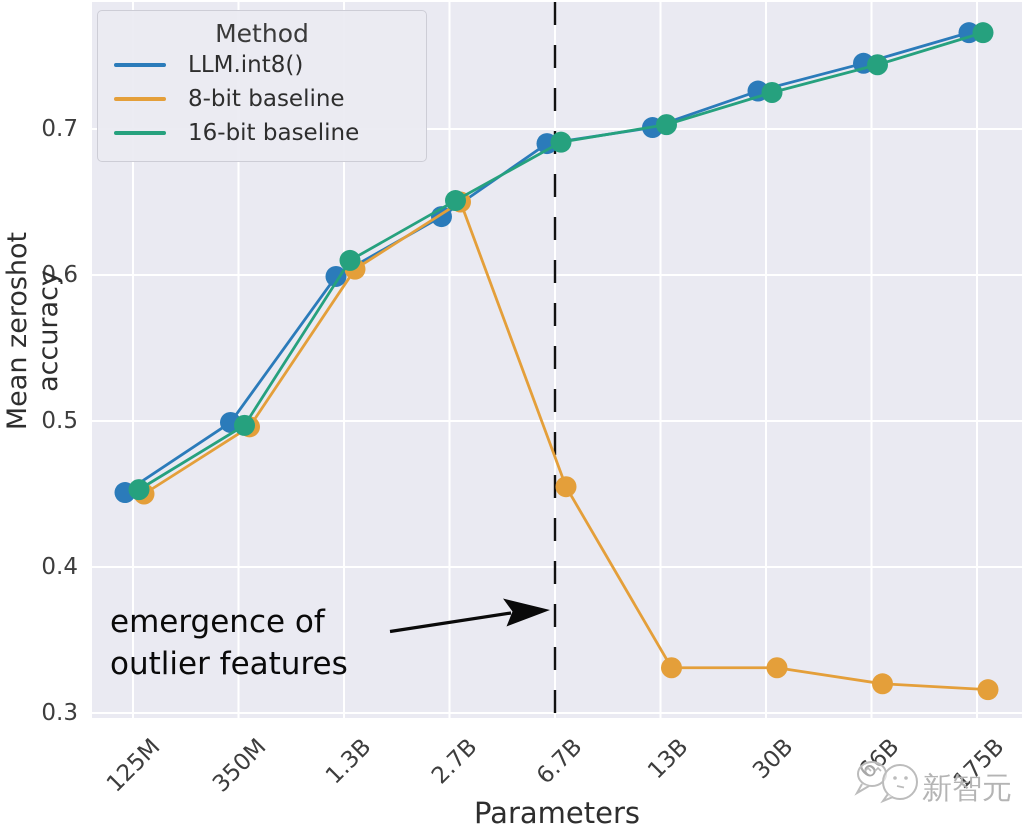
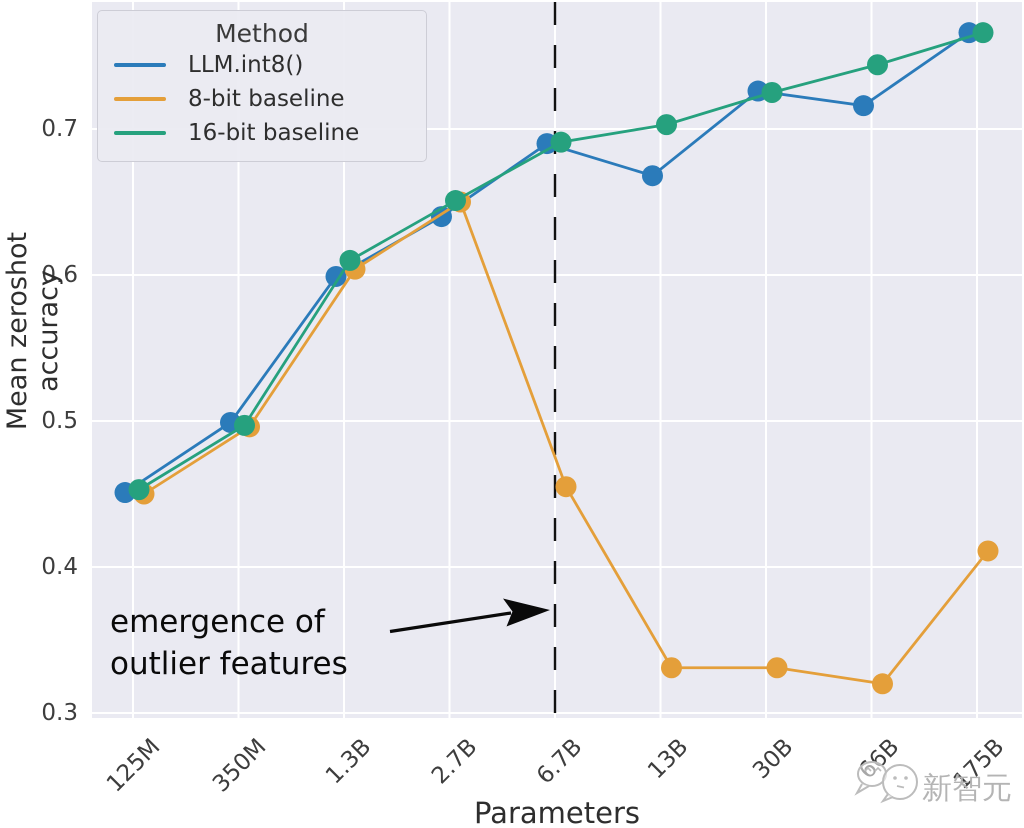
LLM.int8()/13B: 0.701 -> 0.668
LLM.int8()/66B: 0.745 -> 0.716
8-bit baseline/175B: 0.316 -> 0.411
